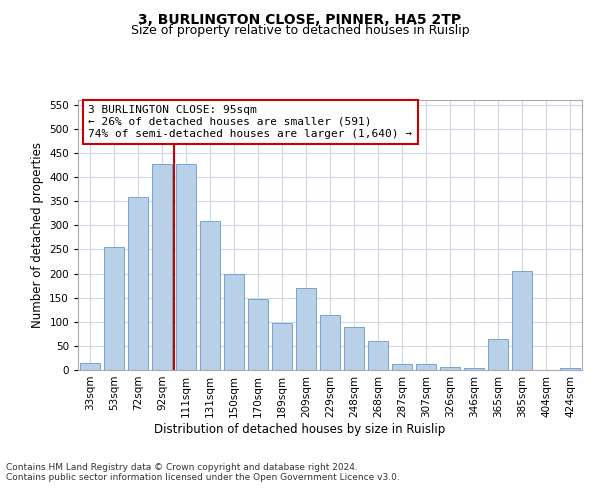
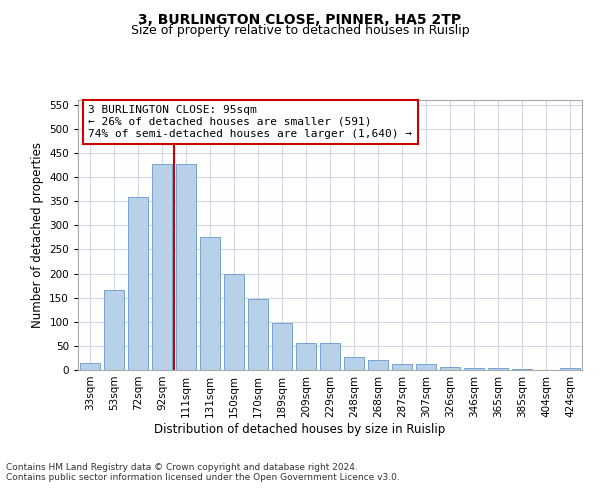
53sqm: 255 -> 165
131sqm: 310 -> 275
209sqm: 170 -> 55
229sqm: 115 -> 55
248sqm: 90 -> 28
268sqm: 60 -> 20
365sqm: 65 -> 5
385sqm: 205 -> 2
